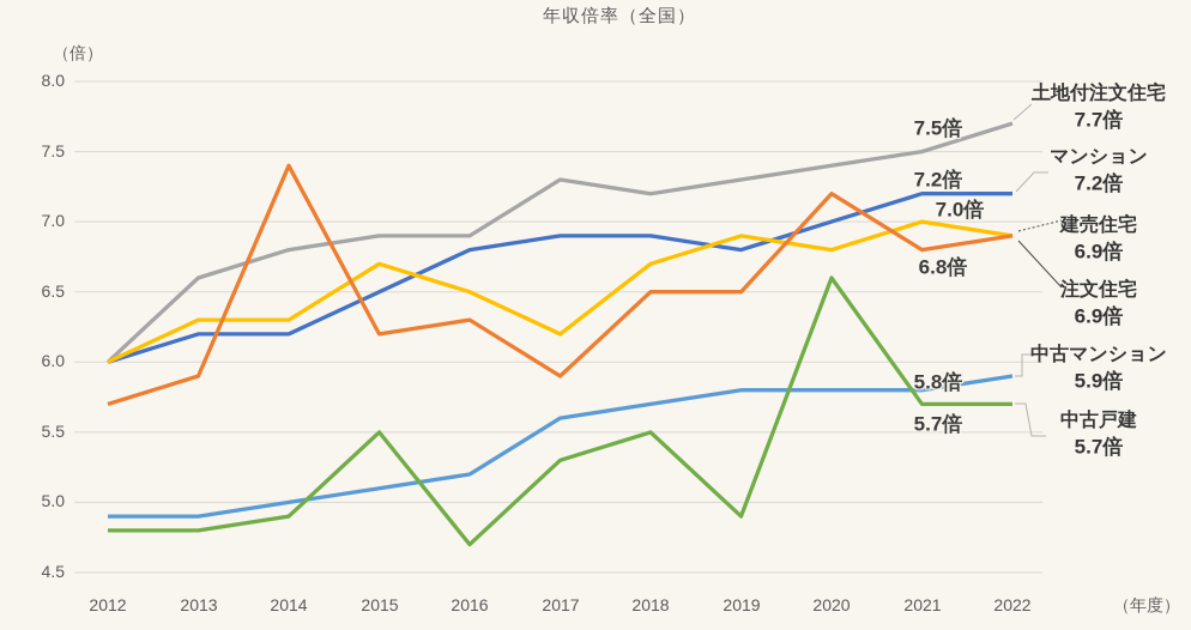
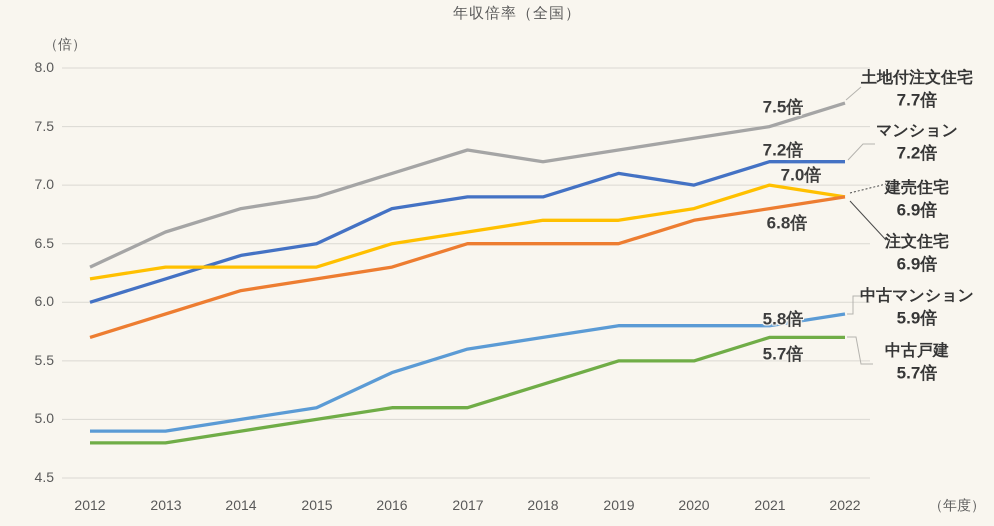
土地付注文住宅/2012: 6.0 -> 6.3
建売住宅/2012: 6.0 -> 6.2
マンション/2014: 6.2 -> 6.4
注文住宅/2014: 7.4 -> 6.1
建売住宅/2015: 6.7 -> 6.3
中古戸建/2015: 5.5 -> 5.0
土地付注文住宅/2016: 6.9 -> 7.1
中古マンション/2016: 5.2 -> 5.4
中古戸建/2016: 4.7 -> 5.1
建売住宅/2017: 6.2 -> 6.6
注文住宅/2017: 5.9 -> 6.5
中古戸建/2017: 5.3 -> 5.1
中古戸建/2018: 5.5 -> 5.3
マンション/2019: 6.8 -> 7.1
建売住宅/2019: 6.9 -> 6.7
中古戸建/2019: 4.9 -> 5.5
注文住宅/2020: 7.2 -> 6.7
中古戸建/2020: 6.6 -> 5.5
